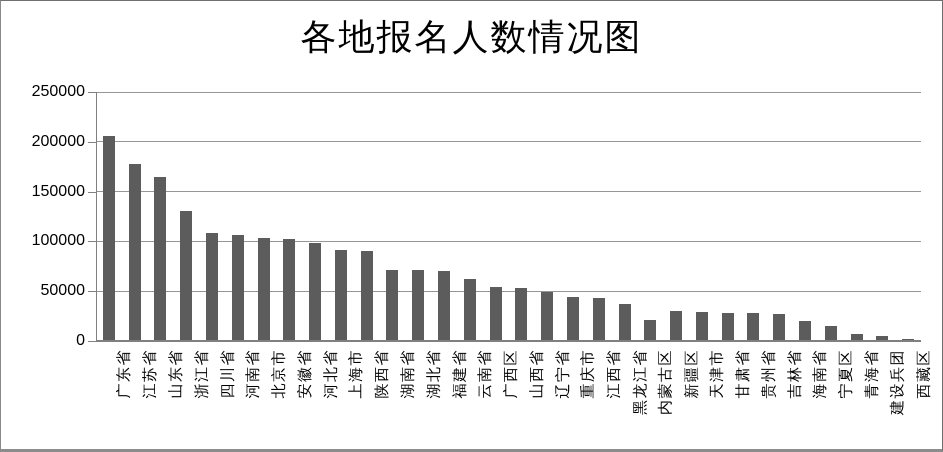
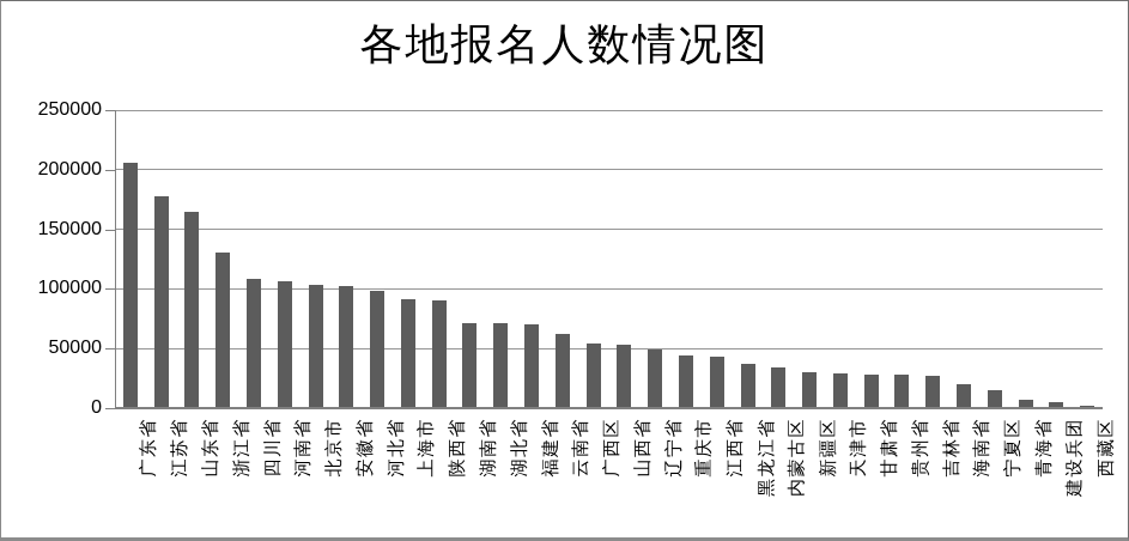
内蒙古区: 20000 -> 30000
